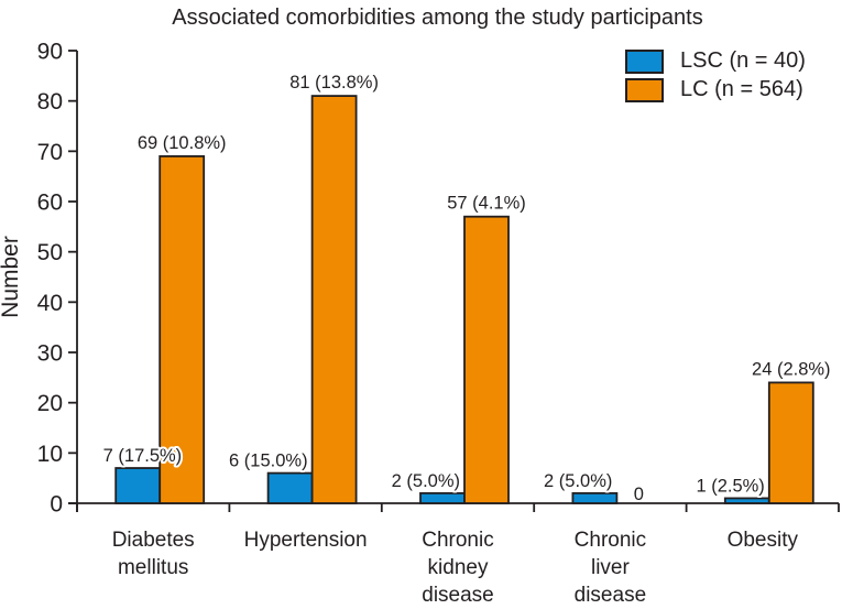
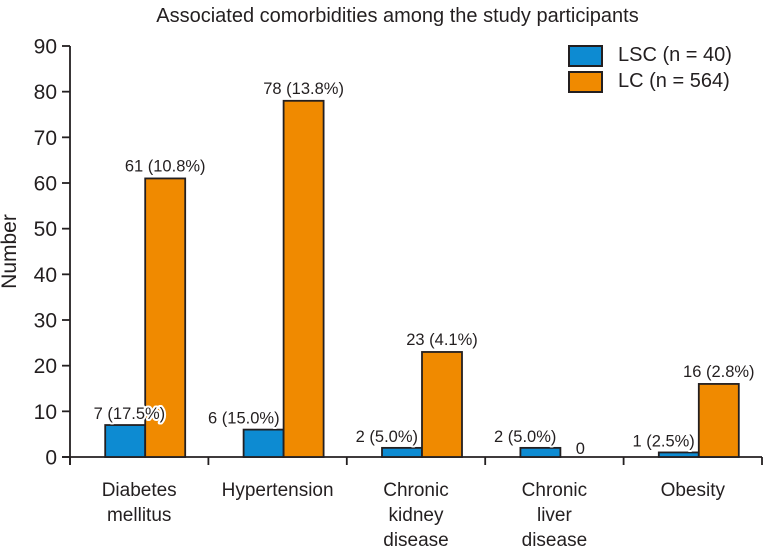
LC (n = 564)/Diabetes mellitus: 69 -> 61
LC (n = 564)/Hypertension: 81 -> 78
LC (n = 564)/Chronic kidney disease: 57 -> 23
LC (n = 564)/Obesity: 24 -> 16
